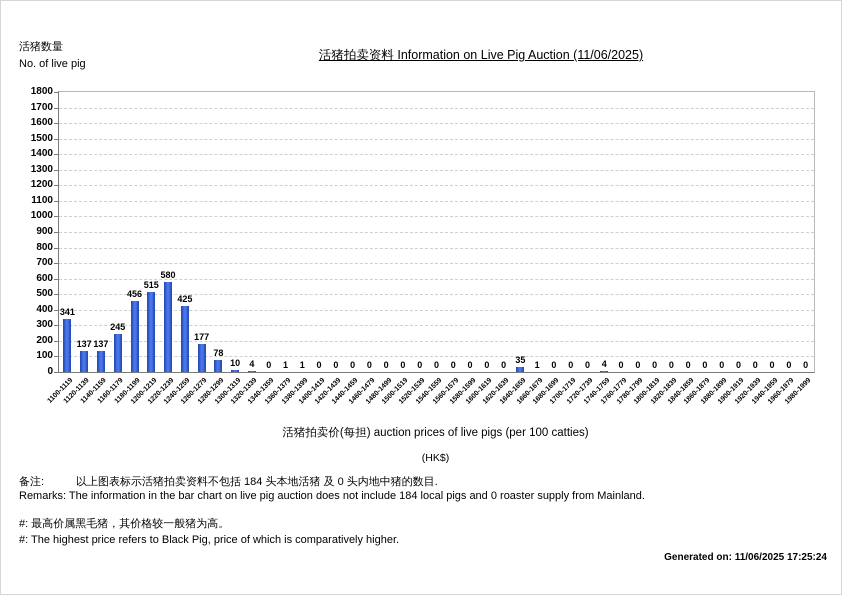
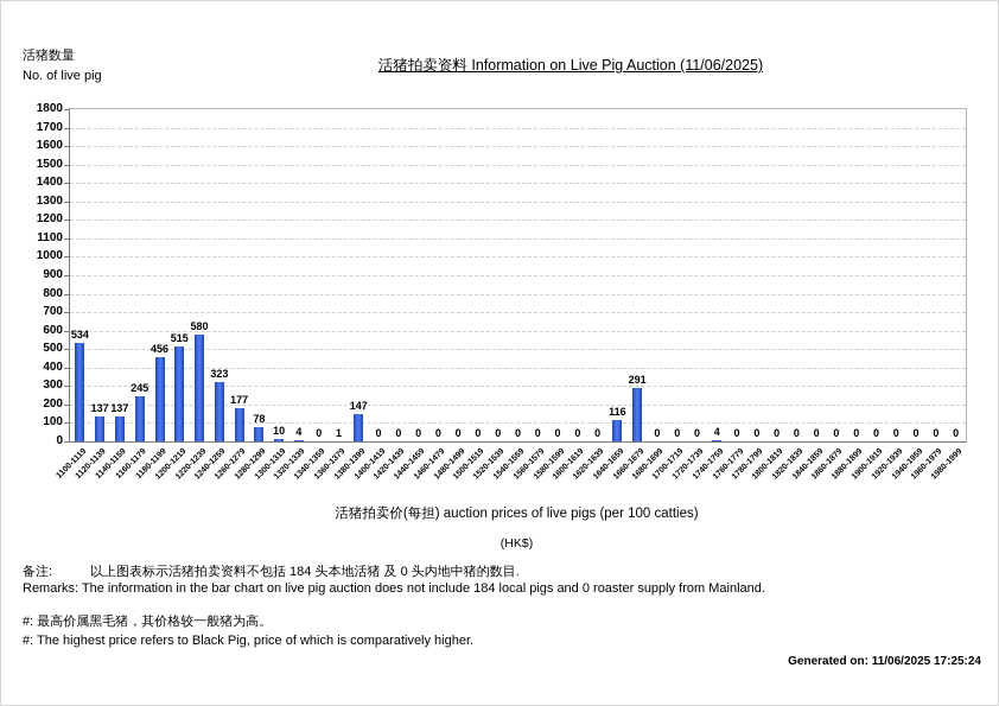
1100-1119: 341 -> 534
1240-1259: 425 -> 323
1380-1399: 1 -> 147
1640-1659: 35 -> 116
1660-1679: 1 -> 291
